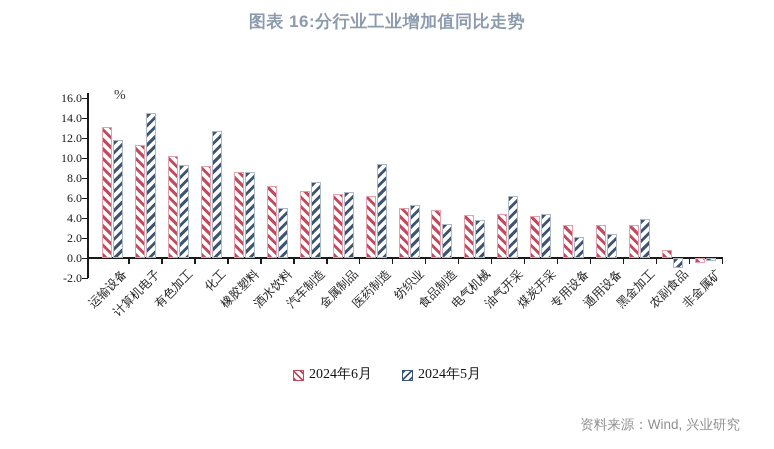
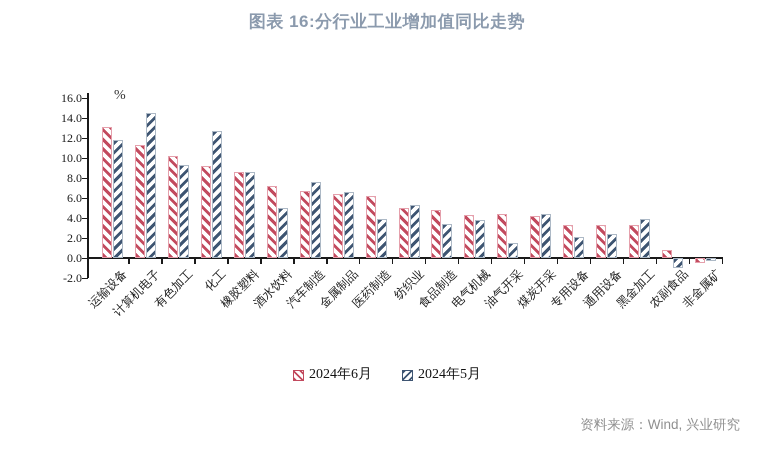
2024年5月/医药制造: 9.4 -> 3.9
2024年5月/油气开采: 6.2 -> 1.5
